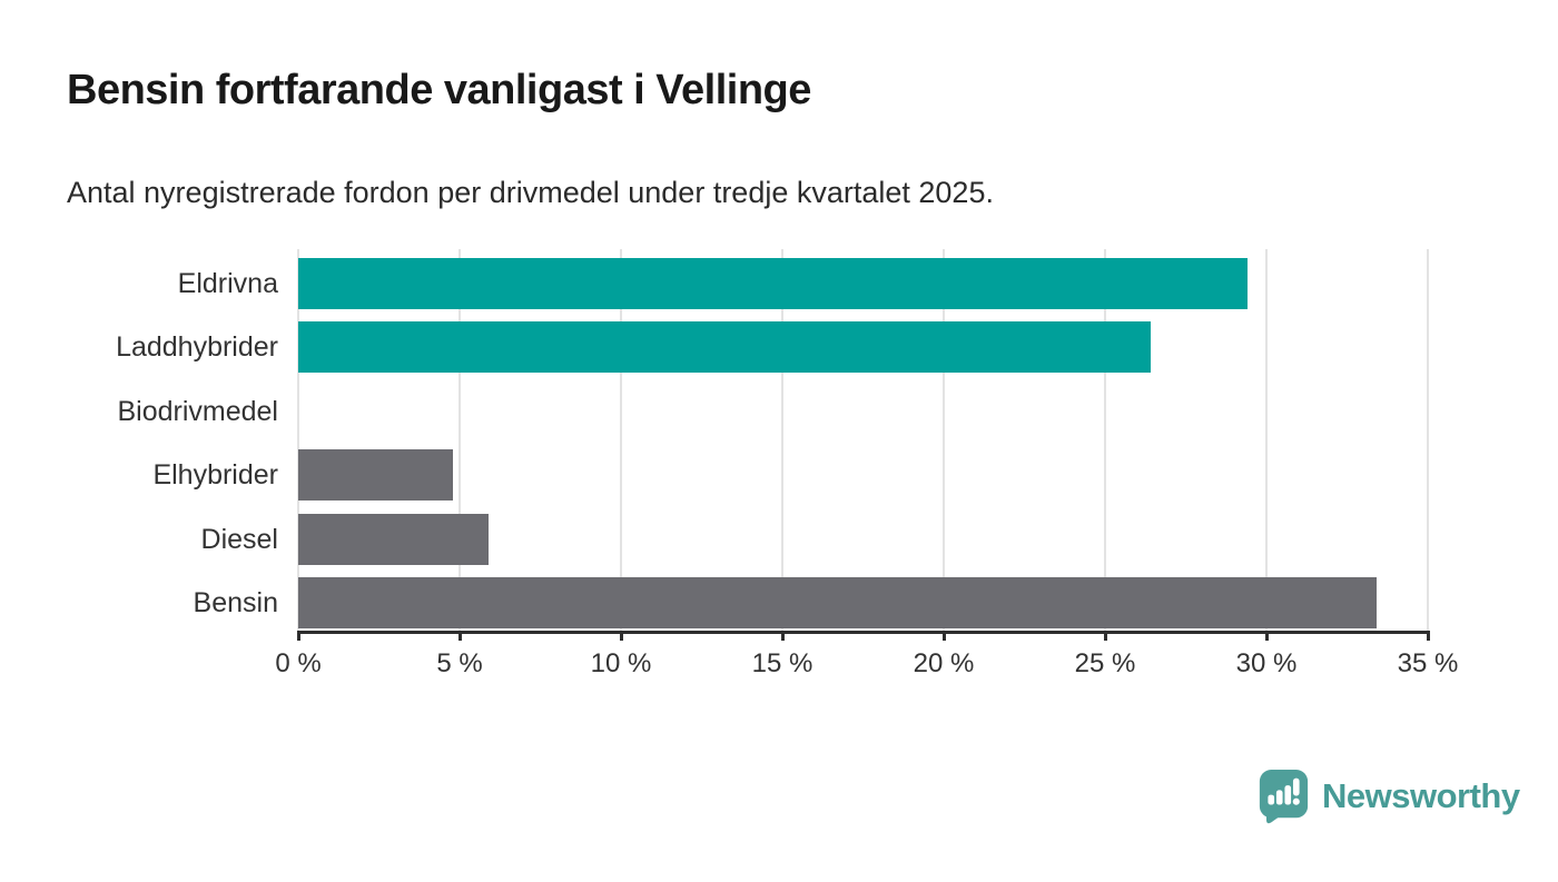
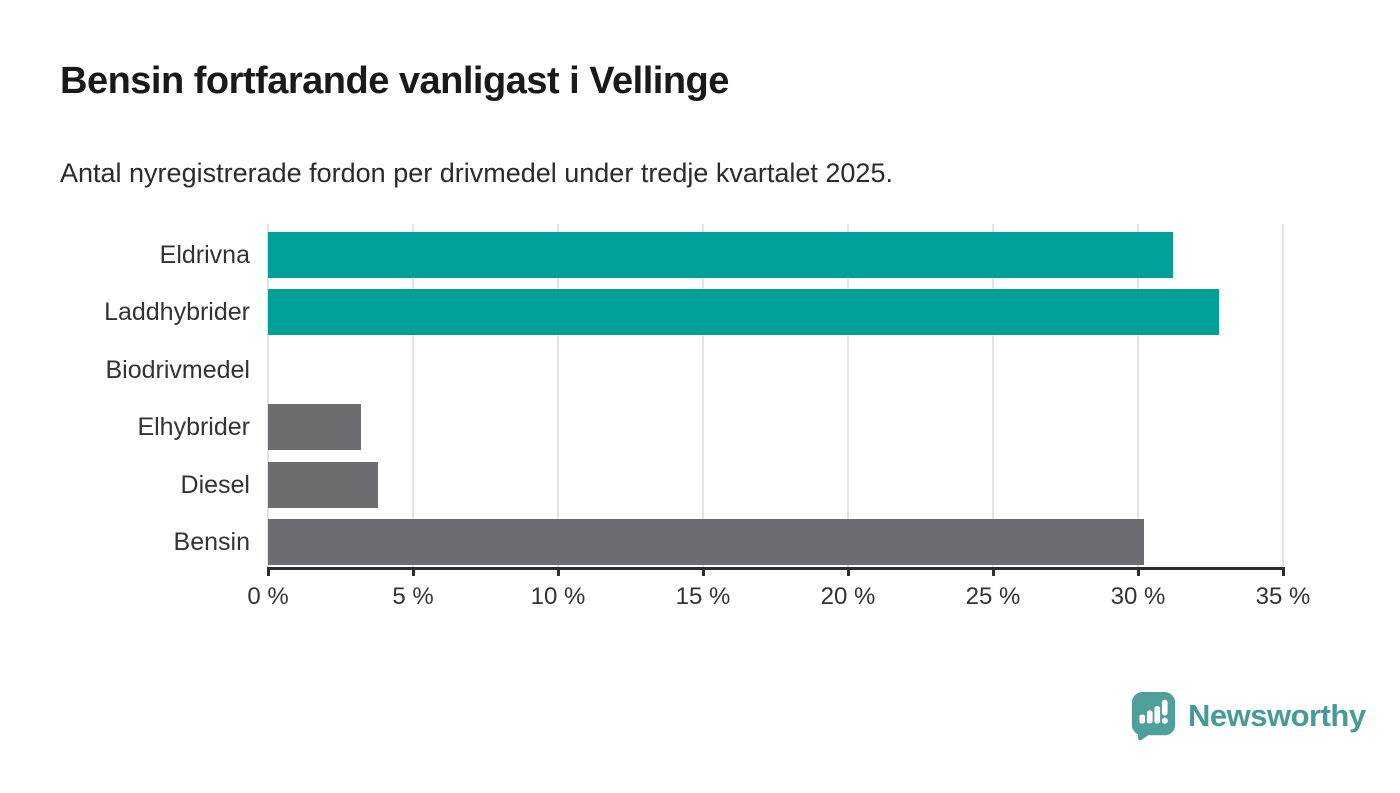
Eldrivna: 29.4% -> 31.2%
Laddhybrider: 26.4% -> 32.8%
Elhybrider: 4.8% -> 3.2%
Diesel: 5.9% -> 3.8%
Bensin: 33.4% -> 30.2%
